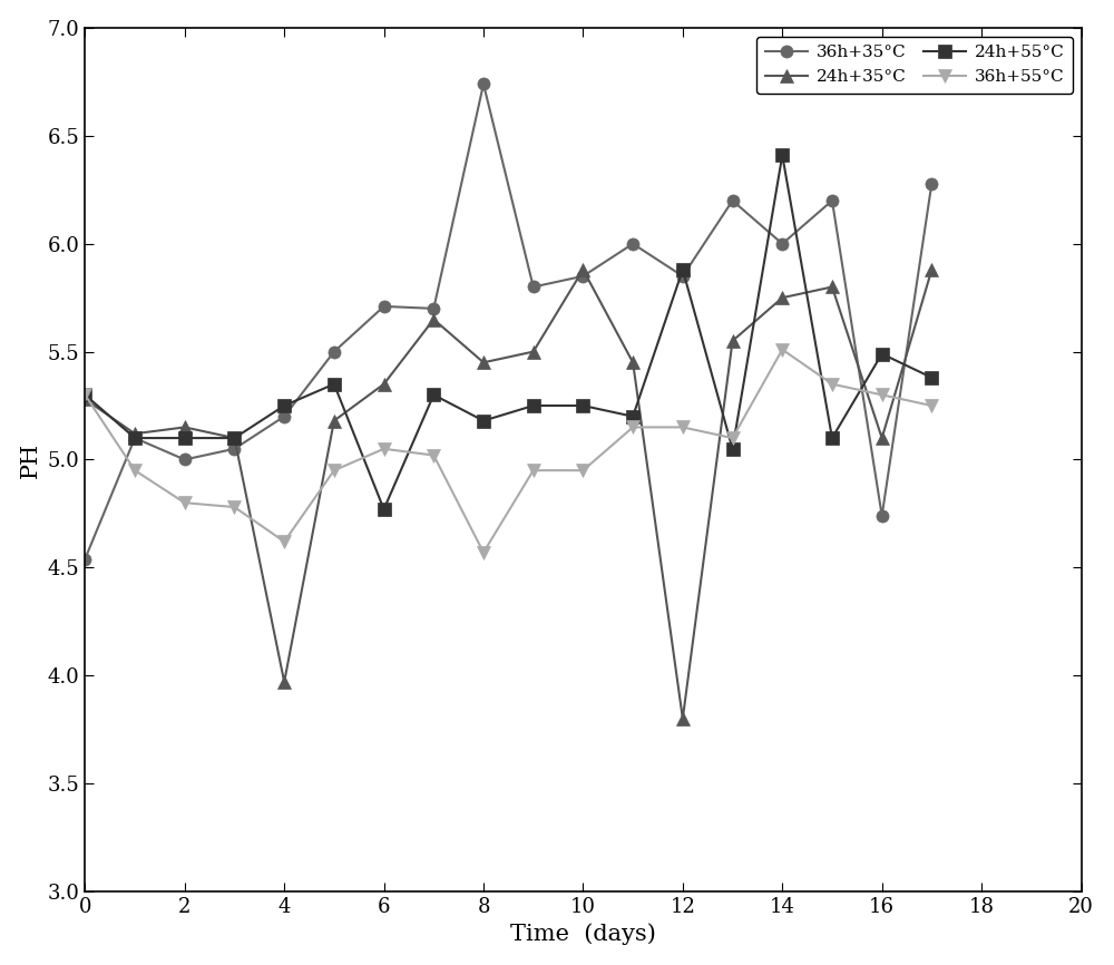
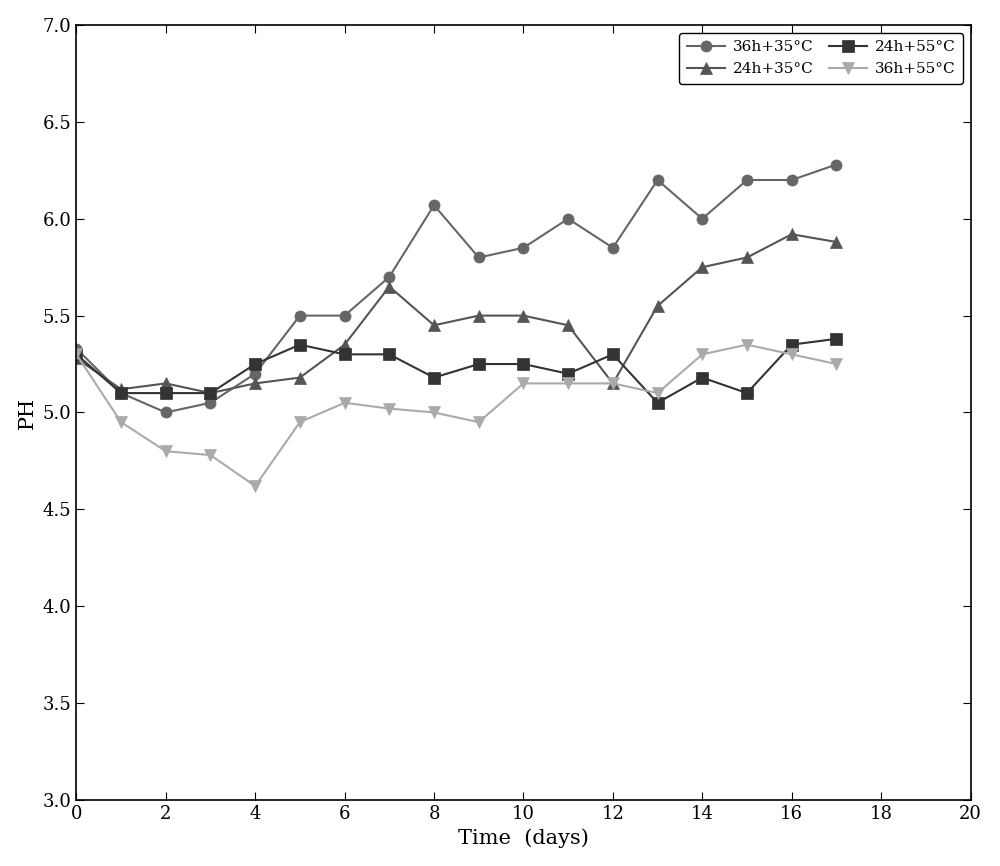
36h+35°C/0: 4.54 -> 5.33
24h+35°C/4: 3.97 -> 5.15
36h+35°C/6: 5.71 -> 5.50
24h+55°C/6: 4.77 -> 5.30
36h+35°C/8: 6.74 -> 6.07
36h+55°C/8: 4.57 -> 5.00
24h+35°C/10: 5.88 -> 5.50
36h+55°C/10: 4.95 -> 5.15
24h+35°C/12: 3.80 -> 5.15
24h+55°C/12: 5.88 -> 5.30
24h+55°C/14: 6.41 -> 5.18
36h+55°C/14: 5.51 -> 5.30
36h+35°C/16: 4.74 -> 6.20
24h+35°C/16: 5.10 -> 5.92
24h+55°C/16: 5.49 -> 5.35
